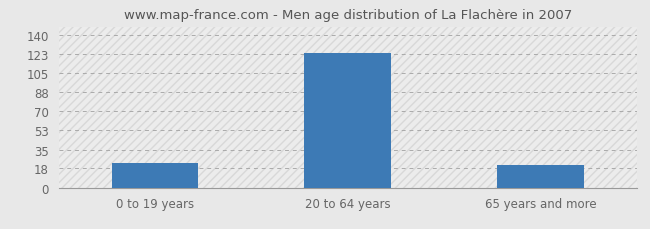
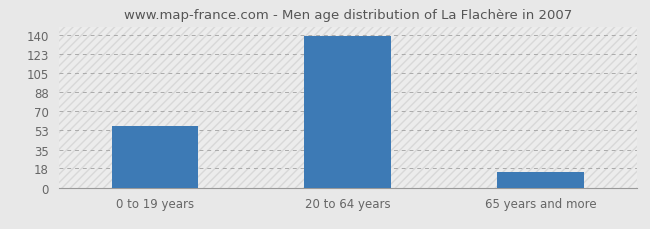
0 to 19 years: 23 -> 57
20 to 64 years: 124 -> 139
65 years and more: 21 -> 14
